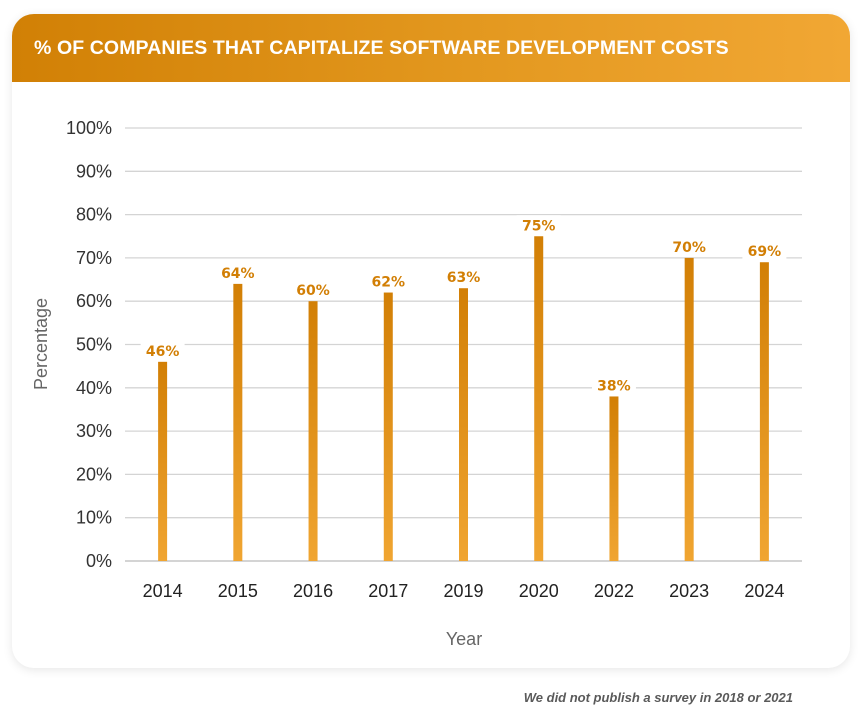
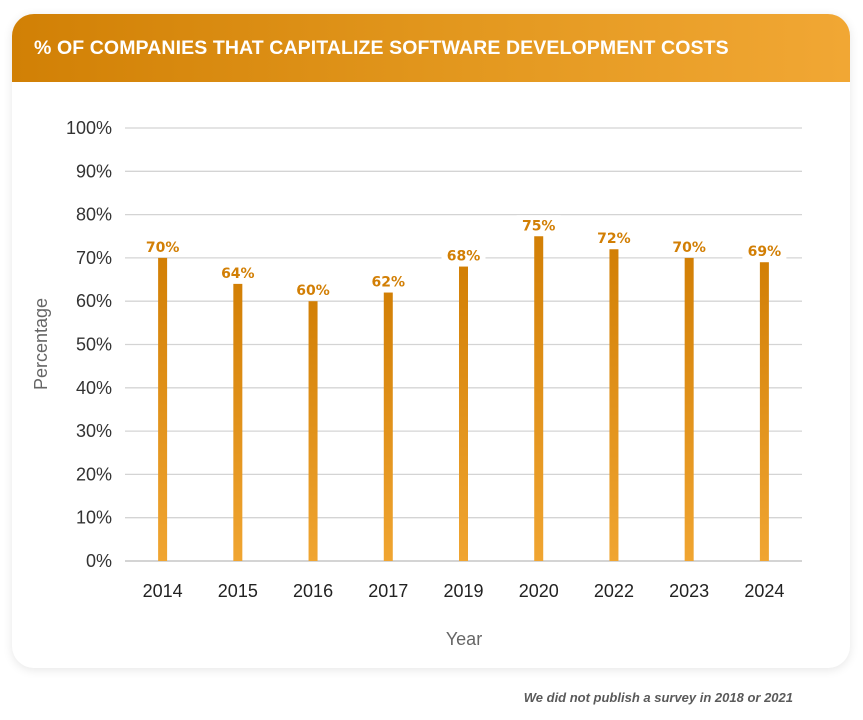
2014: 46% -> 70%
2019: 63% -> 68%
2022: 38% -> 72%
